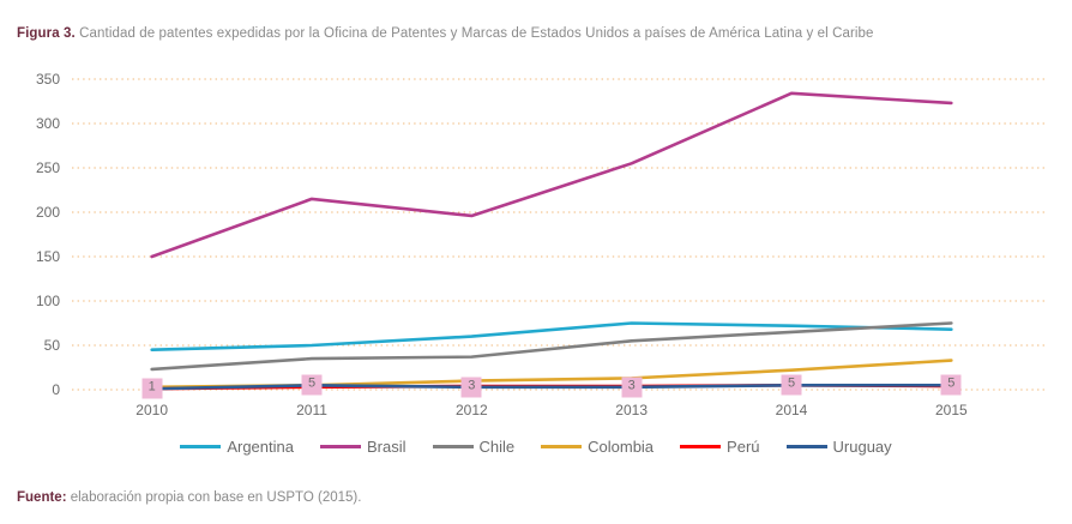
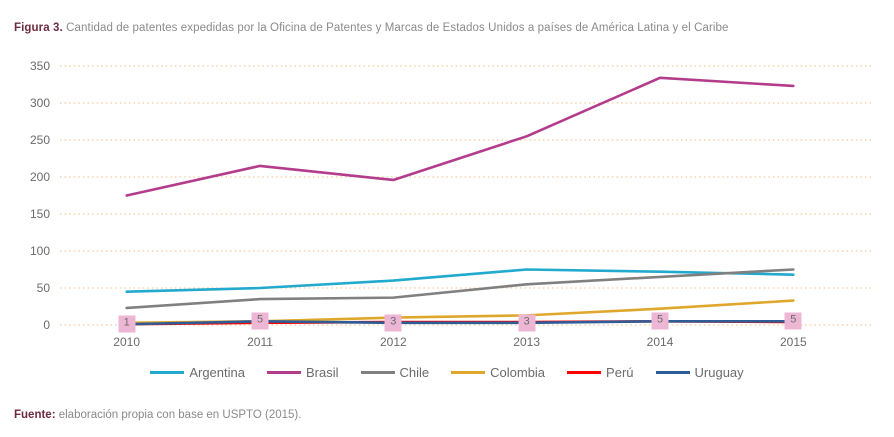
Brasil/2010: 150 -> 180
